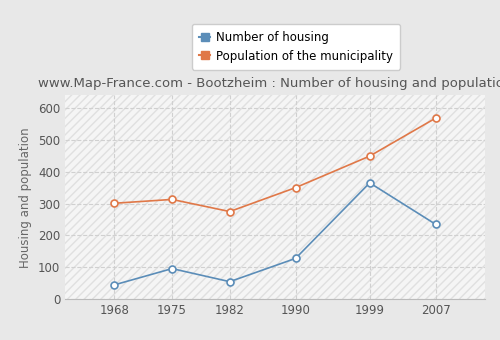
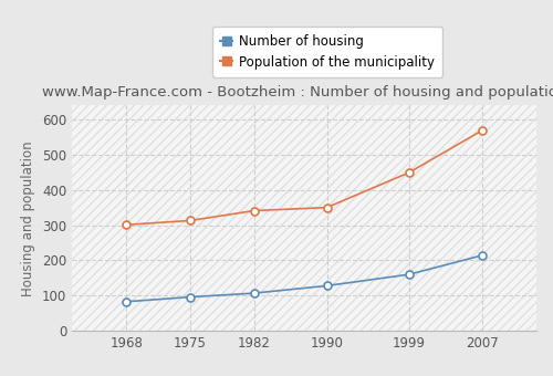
Number of housing/1968: 45 -> 83
Number of housing/1982: 55 -> 107
Population of the municipality/1982: 275 -> 341
Number of housing/1999: 365 -> 160
Number of housing/2007: 235 -> 214
